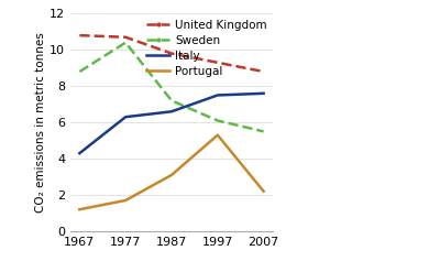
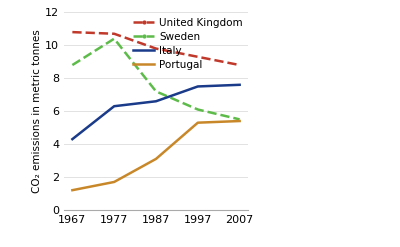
Portugal/2007: 2.2 -> 5.4
